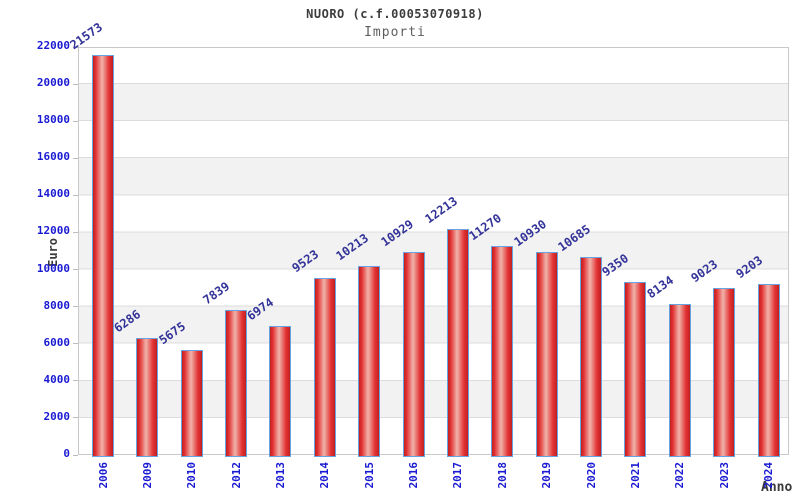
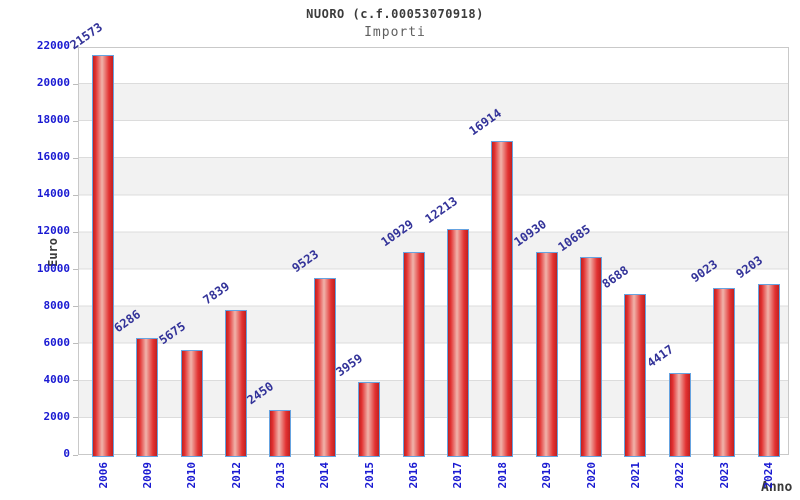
2013: 6974 -> 2450
2015: 10213 -> 3959
2018: 11270 -> 16914
2021: 9350 -> 8688
2022: 8134 -> 4417
